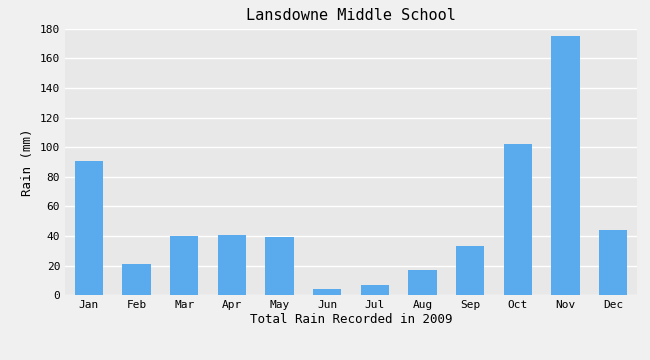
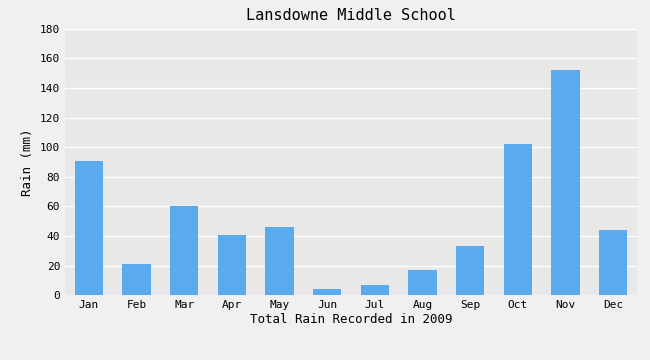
Mar: 40 -> 60
May: 39 -> 46
Nov: 175 -> 152
